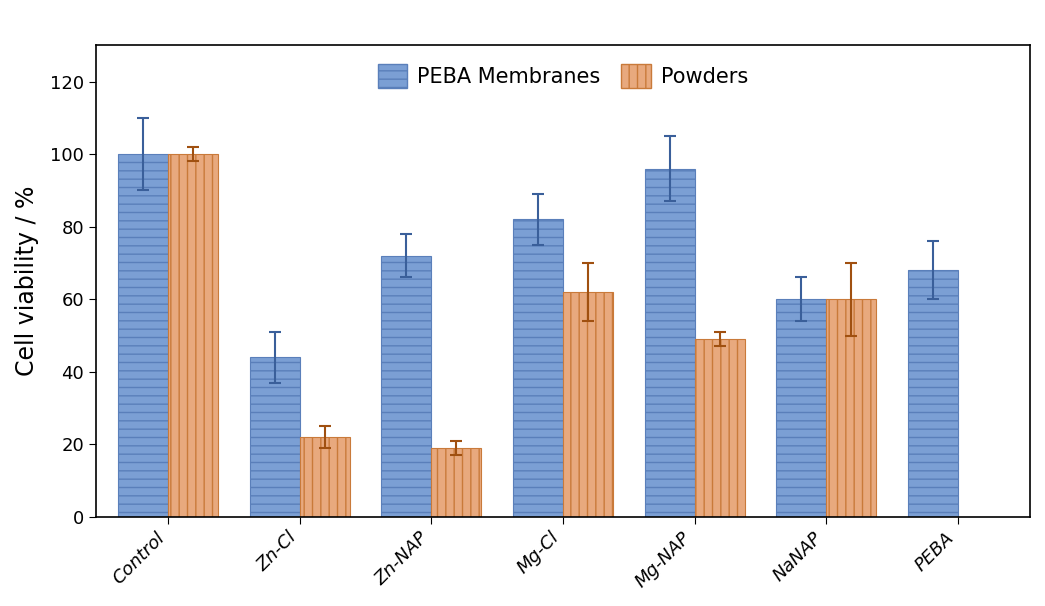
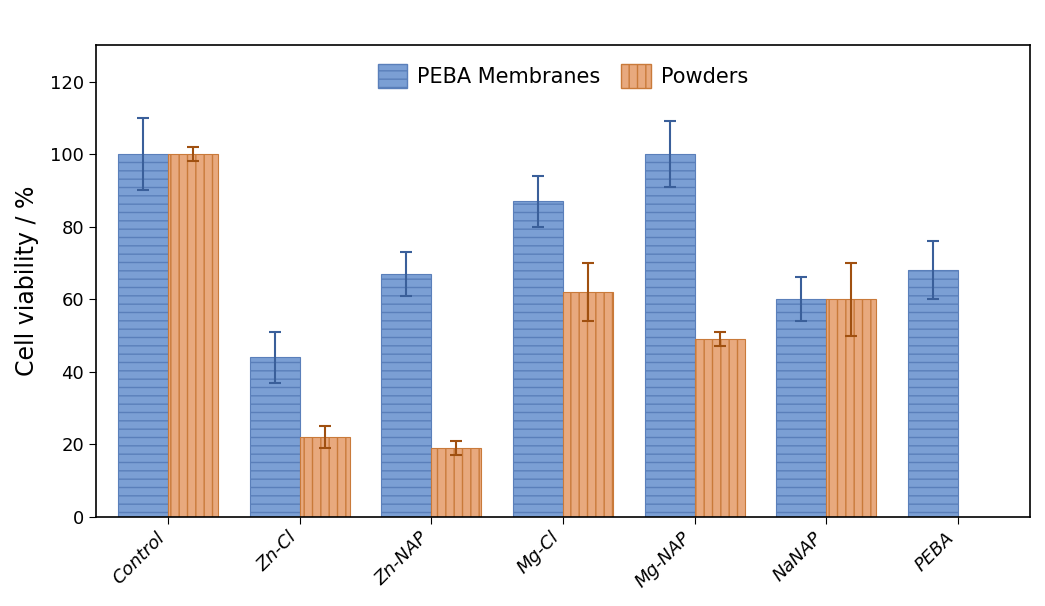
PEBA Membranes/Zn-NAP: 72 -> 67
PEBA Membranes/Mg-Cl: 82 -> 87
PEBA Membranes/Mg-NAP: 96 -> 100
